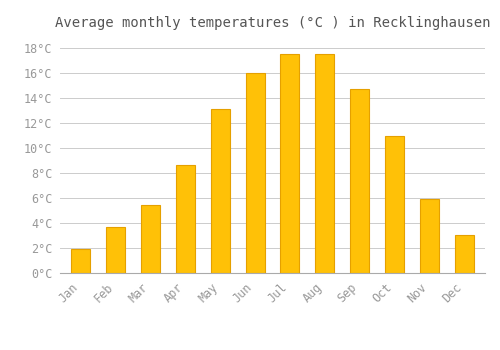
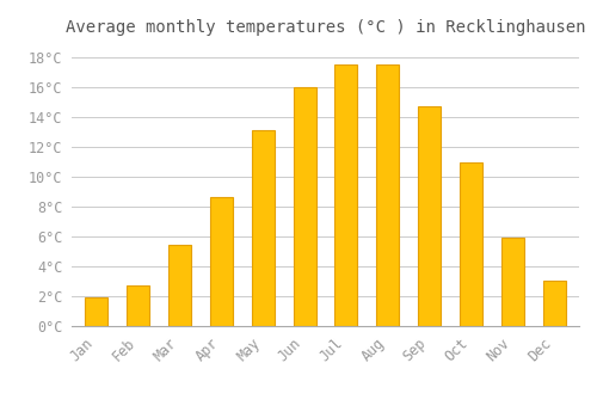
Feb: 3.7°C -> 2.7°C
